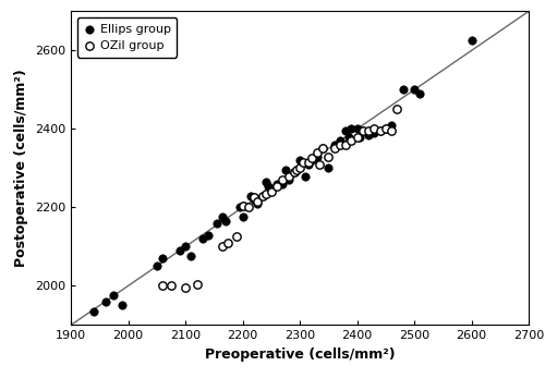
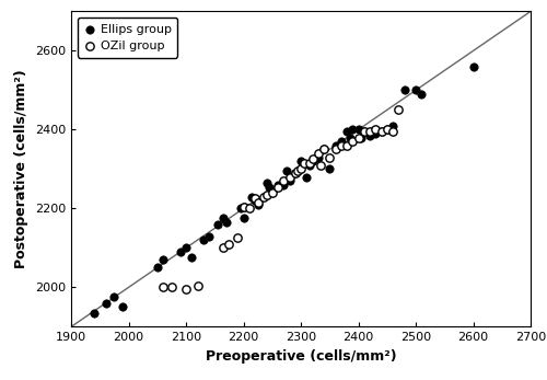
Ellips group/2600: 2625 -> 2560
